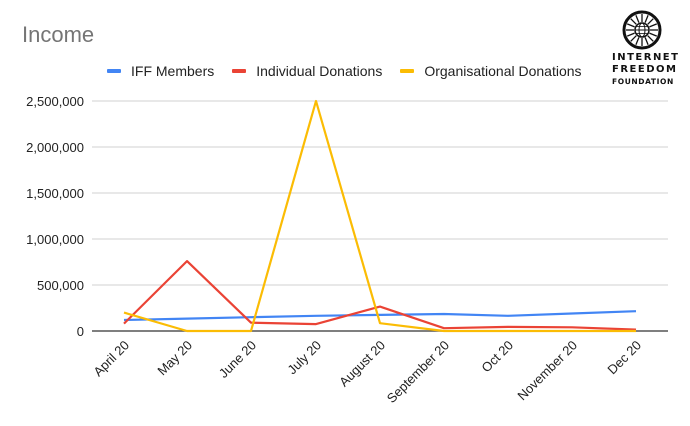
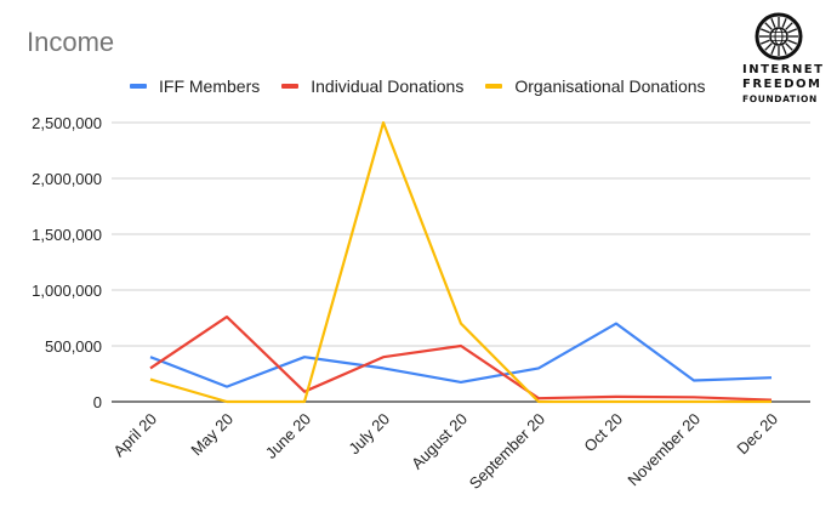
IFF Members/April 20: 100000 -> 400000
Individual Donations/April 20: 100000 -> 300000
IFF Members/June 20: 200000 -> 400000
IFF Members/July 20: 200000 -> 300000
Individual Donations/July 20: 100000 -> 400000
Individual Donations/August 20: 300000 -> 500000
Organisational Donations/August 20: 100000 -> 700000
IFF Members/September 20: 200000 -> 300000
IFF Members/Oct 20: 200000 -> 700000
